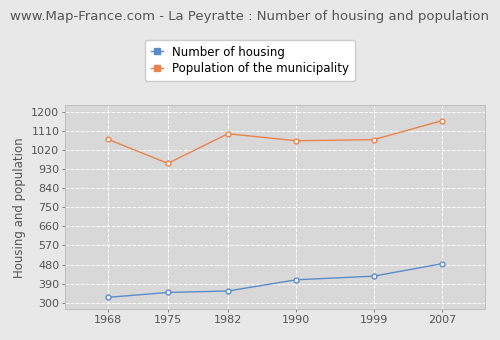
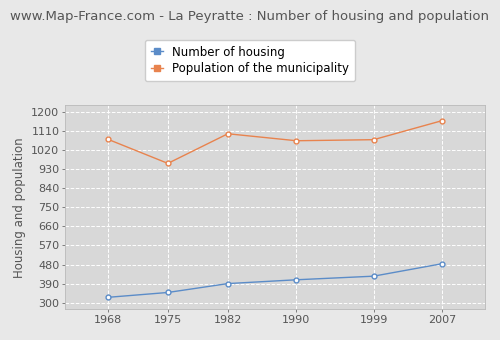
Number of housing/1982: 355 -> 390
